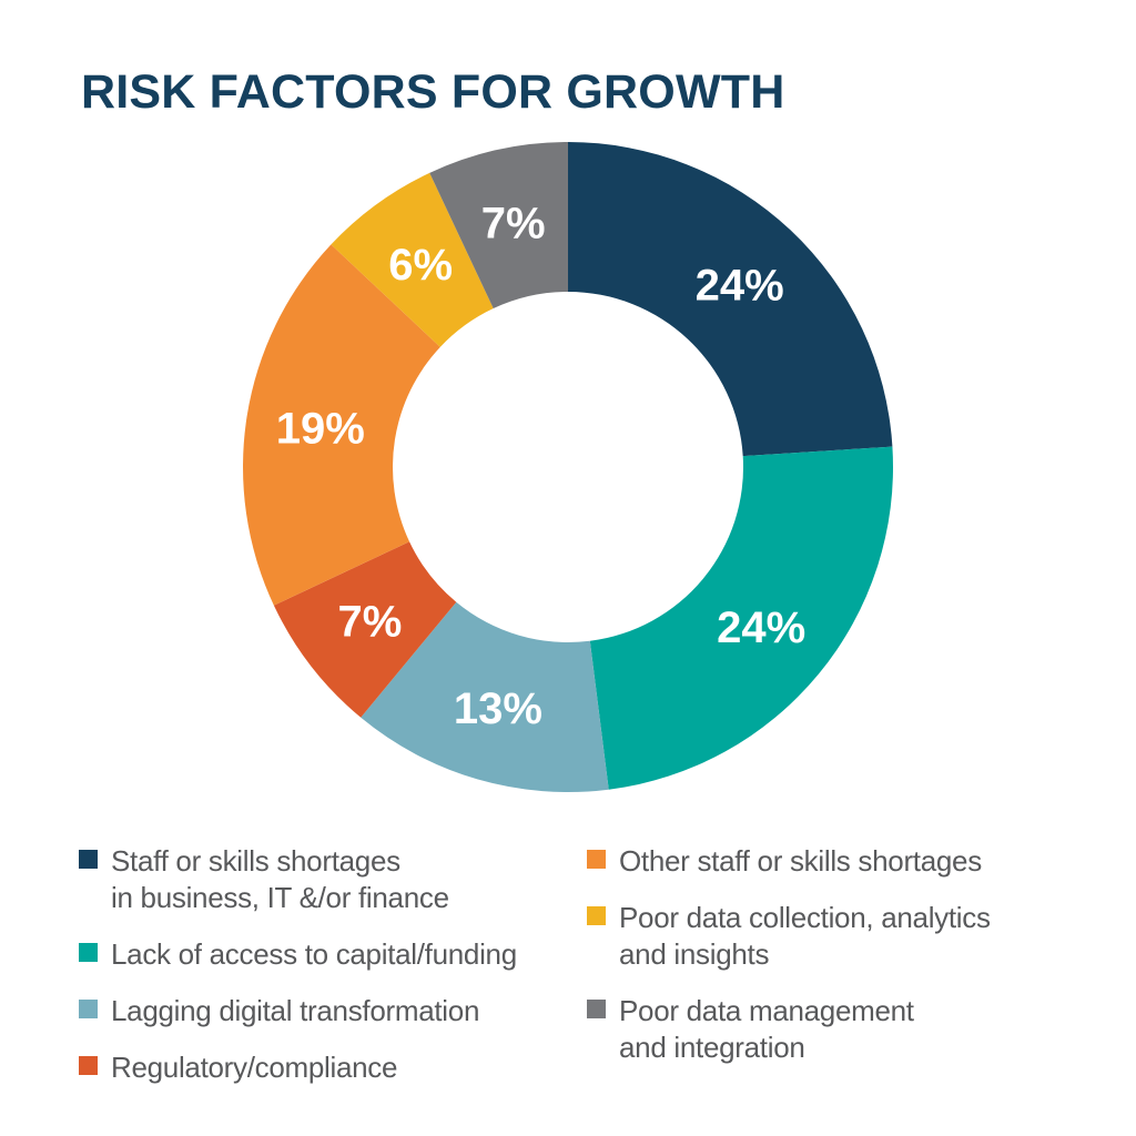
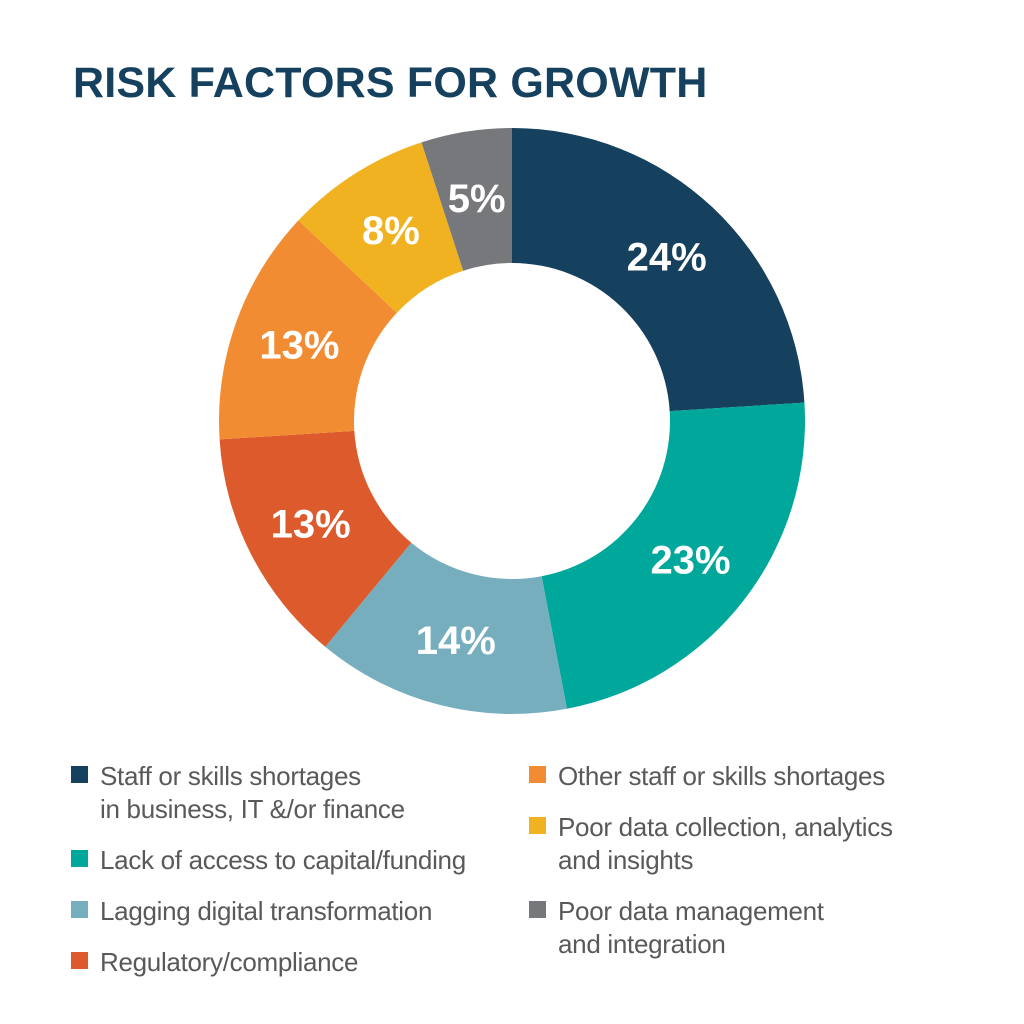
Lack of access to capital/funding: 24% -> 23%
Lagging digital transformation: 13% -> 14%
Regulatory/compliance: 7% -> 13%
Other staff or skills shortages: 19% -> 13%
Poor data collection, analytics and insights: 6% -> 8%
Poor data management and integration: 7% -> 5%
